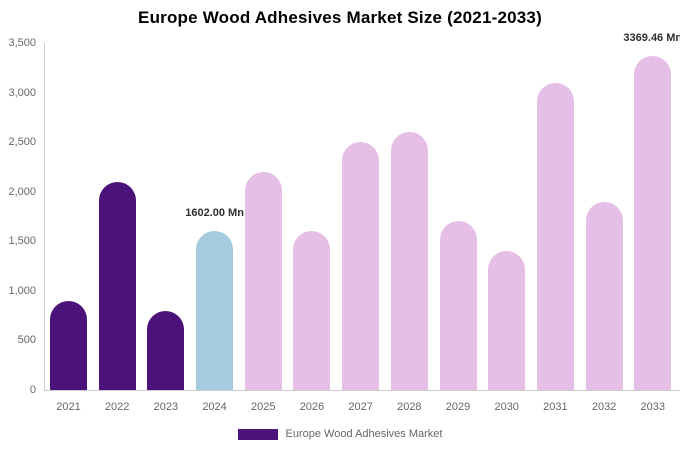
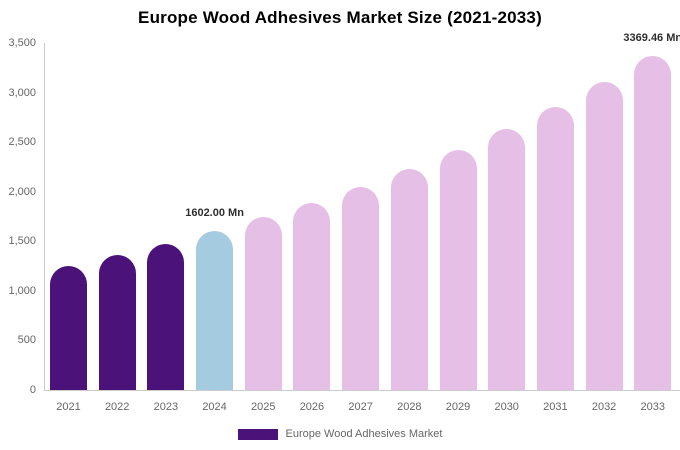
2021: 900 -> 1200
2022: 2100 -> 1400
2023: 800 -> 1500
2025: 2200 -> 1700
2026: 1600 -> 1900
2027: 2500 -> 2100
2028: 2600 -> 2200
2029: 1700 -> 2400
2030: 1400 -> 2600
2031: 3100 -> 2900
2032: 1900 -> 3100
